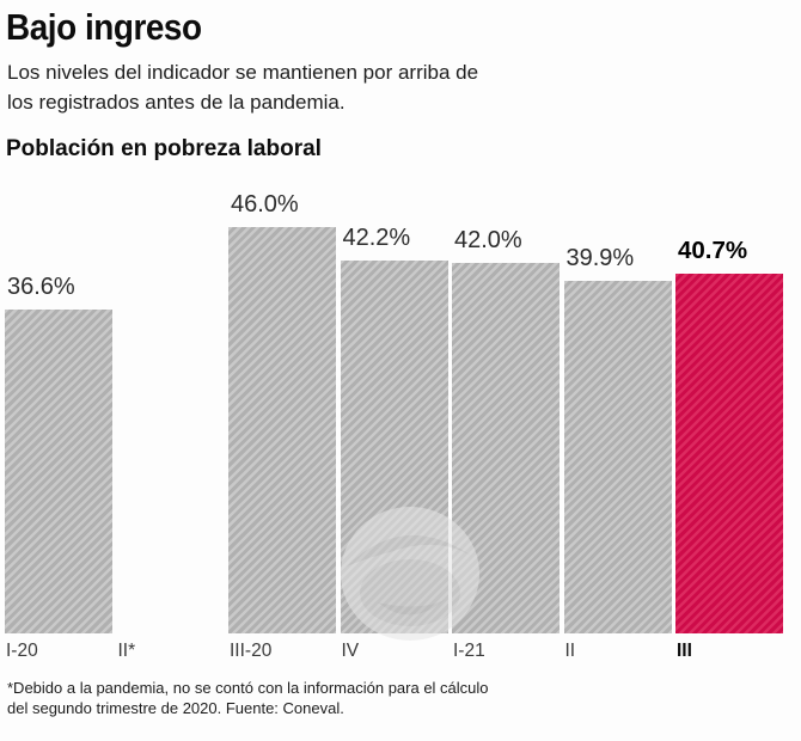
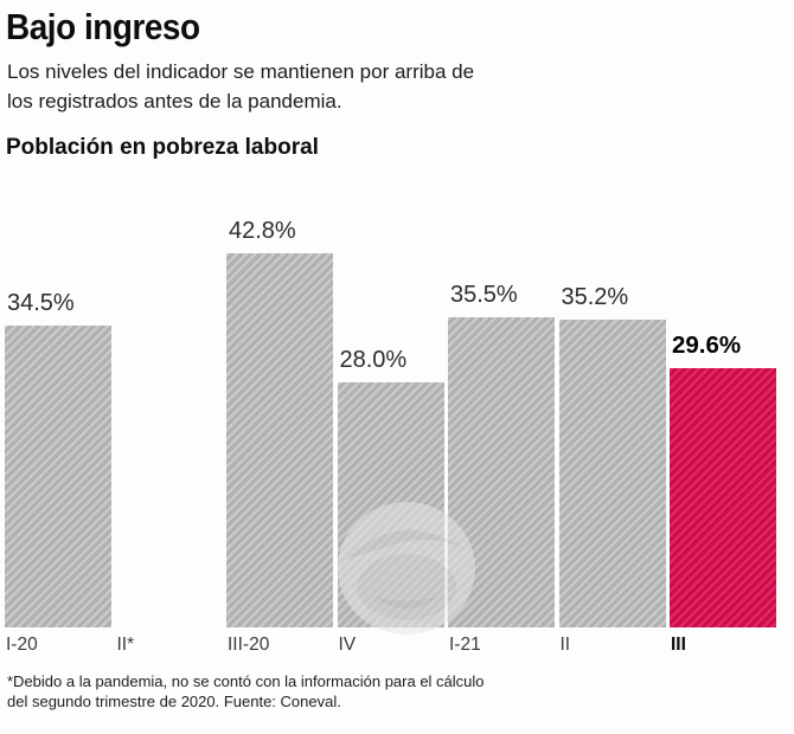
I-20: 36.6% -> 34.5%
III-20: 46.0% -> 42.8%
IV: 42.2% -> 28.0%
I-21: 42.0% -> 35.5%
II: 39.9% -> 35.2%
III: 40.7% -> 29.6%
